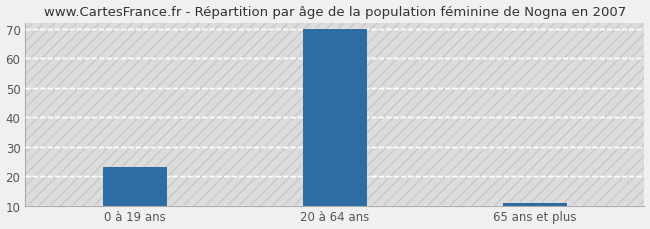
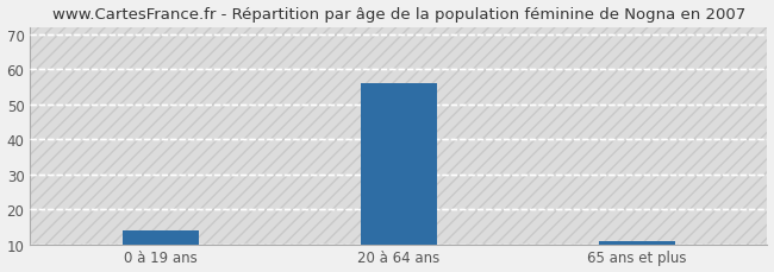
0 à 19 ans: 23 -> 14
20 à 64 ans: 70 -> 56
